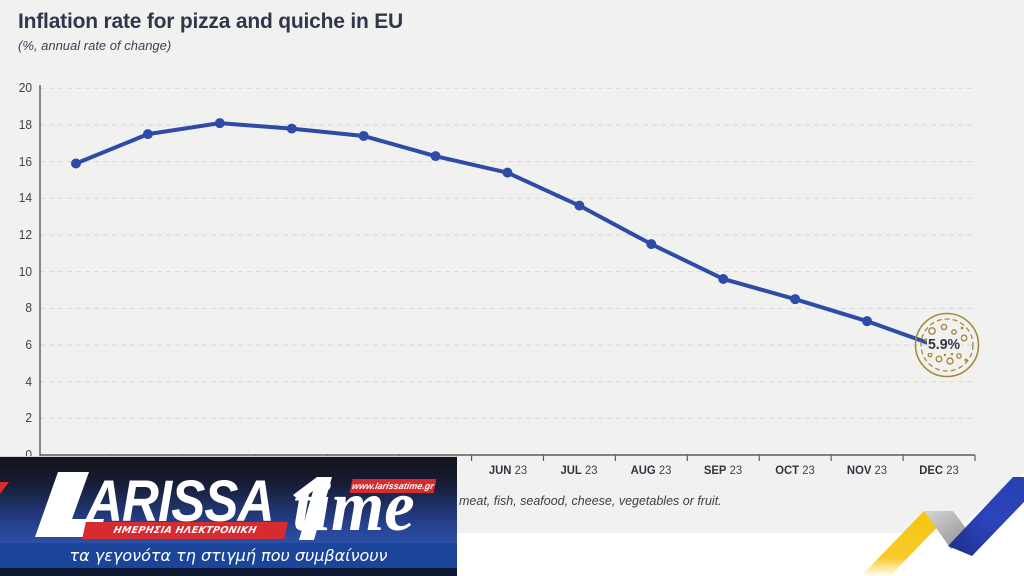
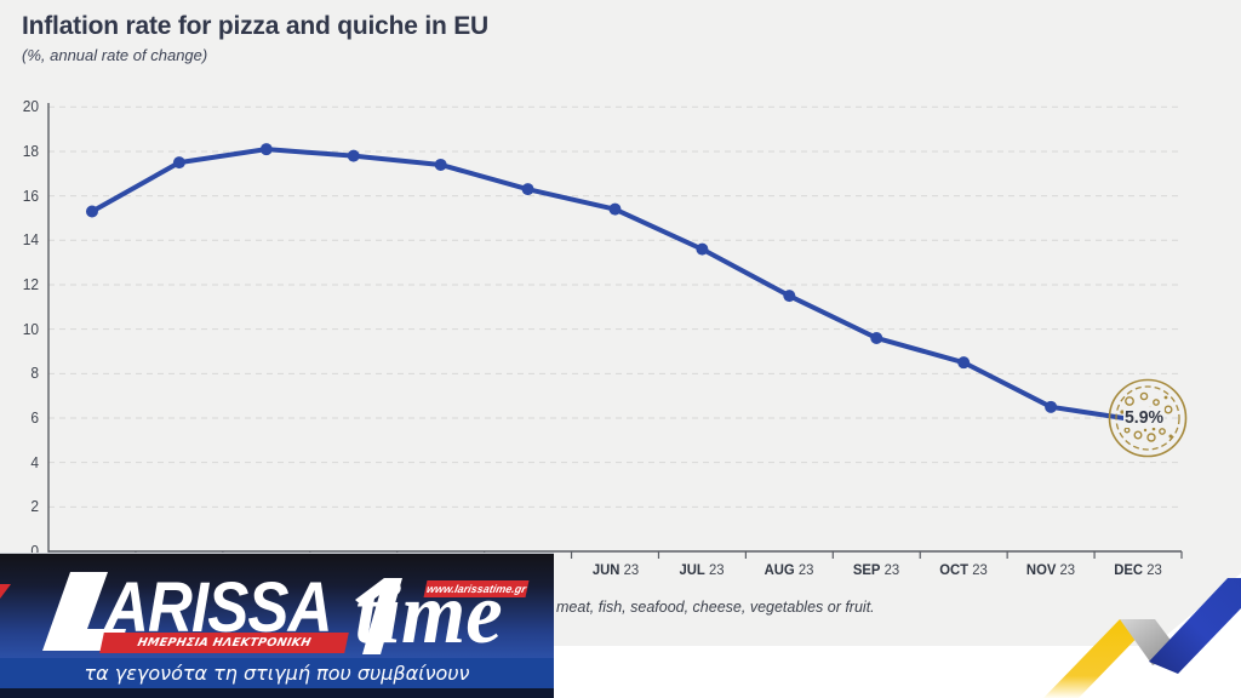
DEC 22: 15.9 -> 15.3
NOV 23: 7.3 -> 6.5
